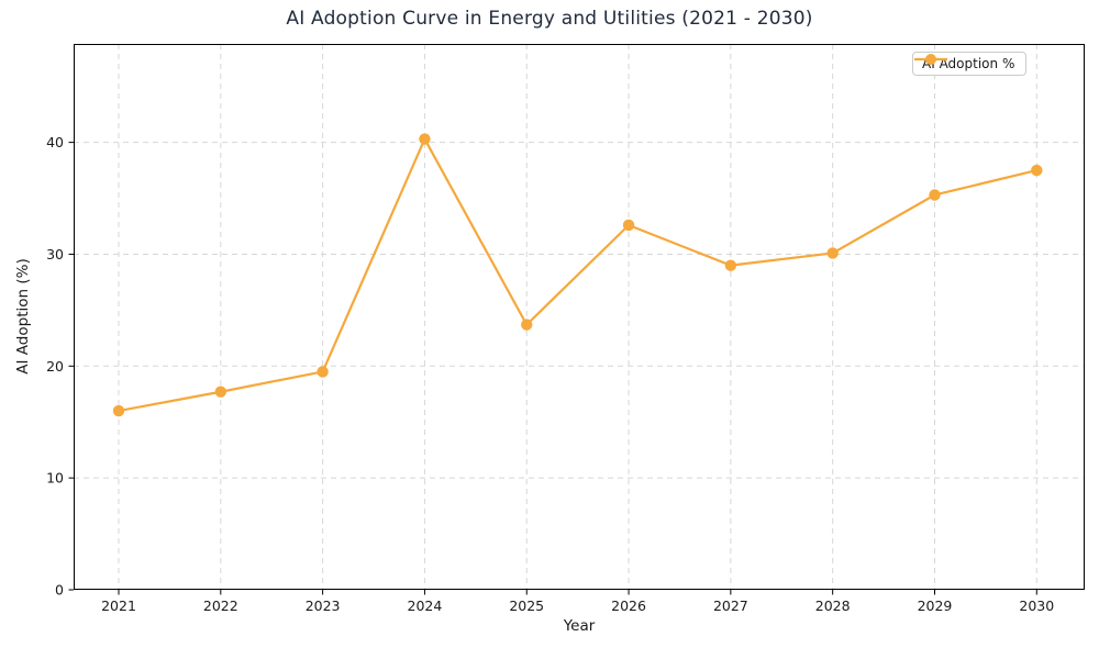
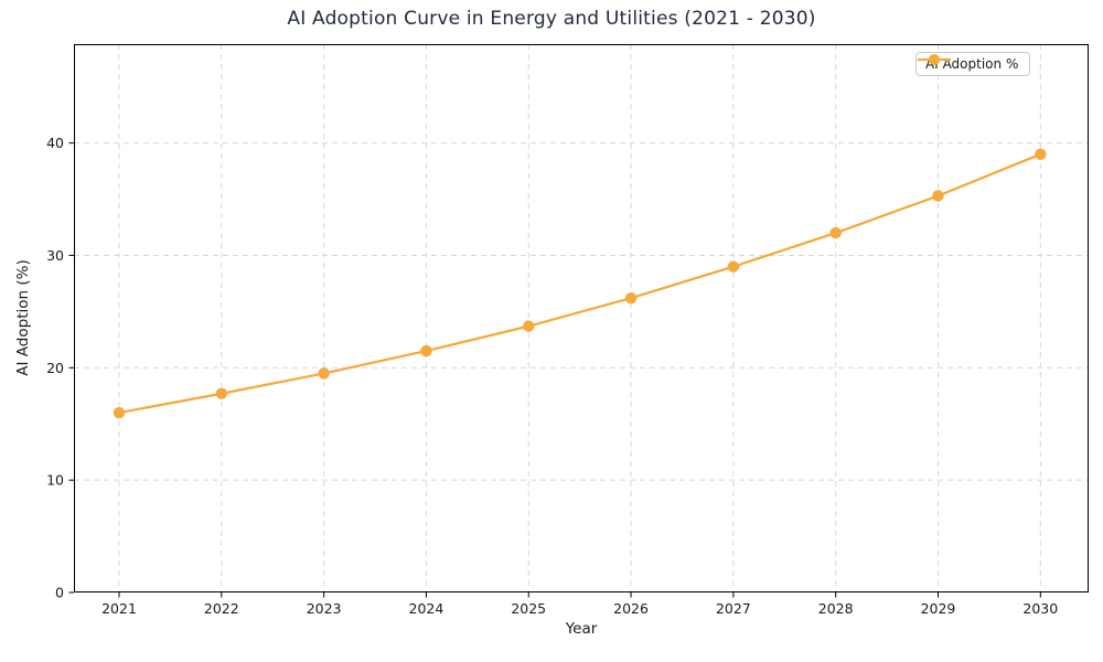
2024: 40.3 -> 21.5
2026: 32.6 -> 26.2
2028: 30.1 -> 32.0
2030: 37.5 -> 39.0
